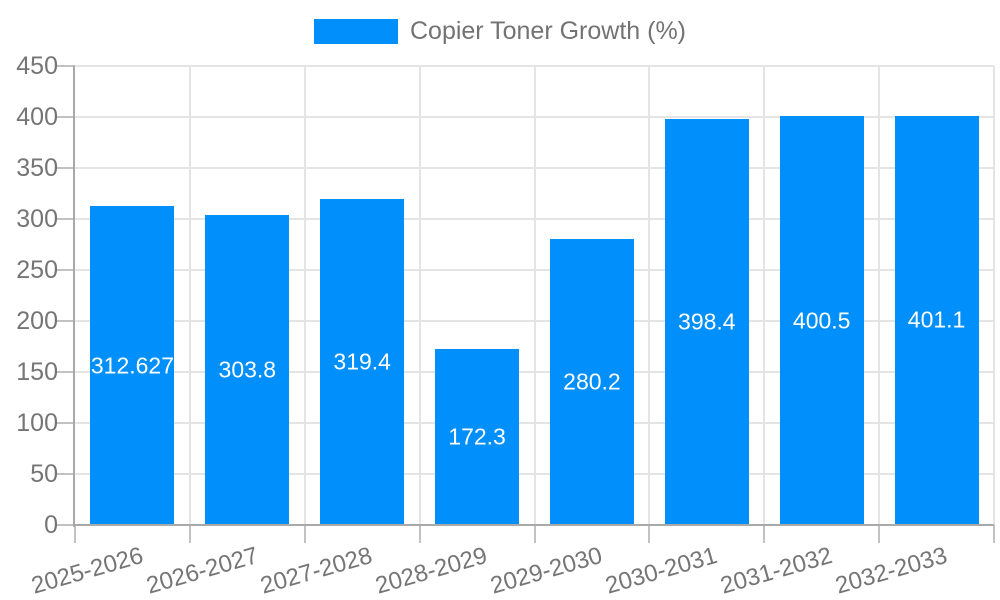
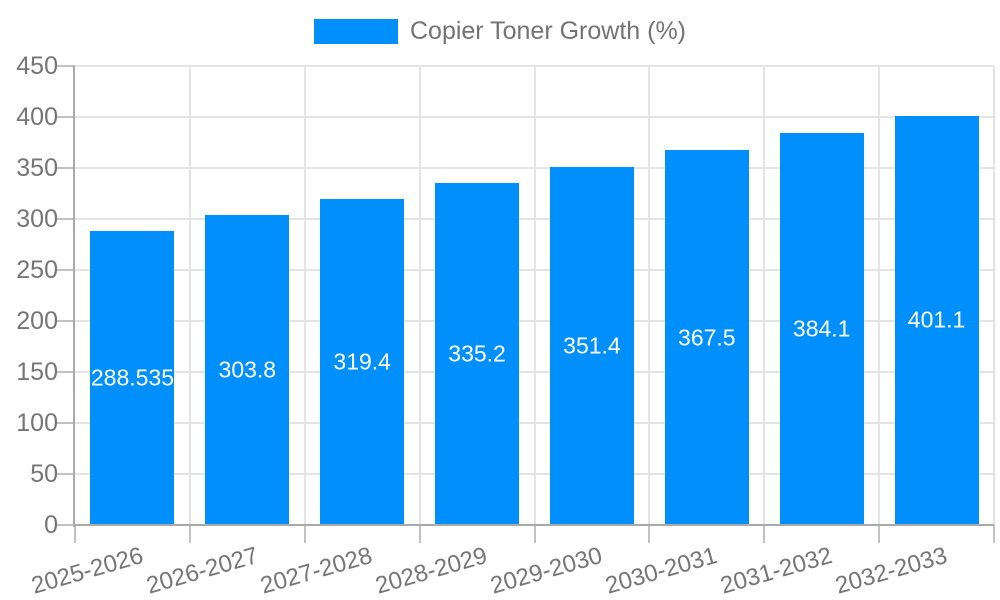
2025-2026: 312.627 -> 288.535
2028-2029: 172.3 -> 335.2
2029-2030: 280.2 -> 351.4
2030-2031: 398.4 -> 367.5
2031-2032: 400.5 -> 384.1
